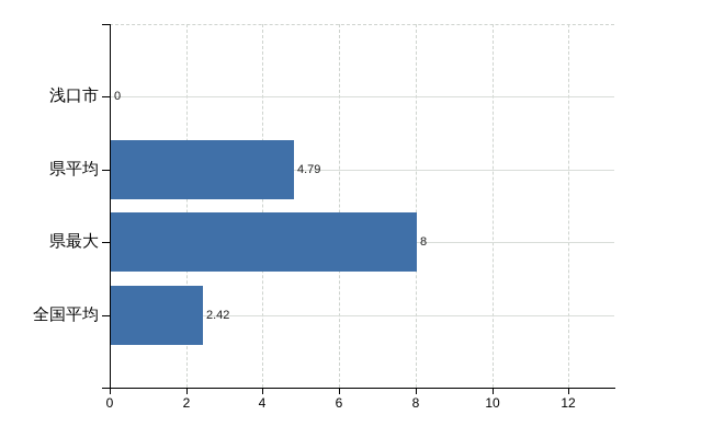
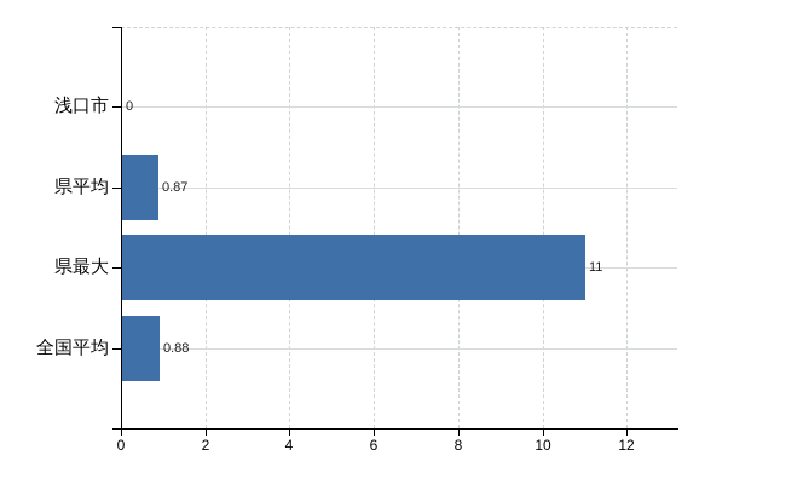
県平均: 4.79 -> 0.87
県最大: 8 -> 11
全国平均: 2.42 -> 0.88
